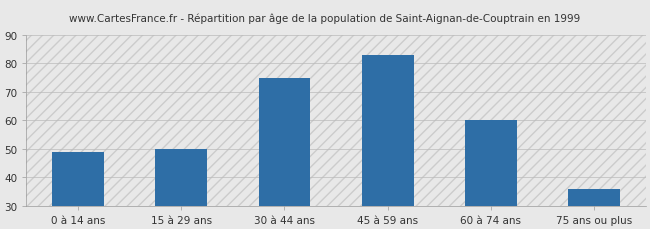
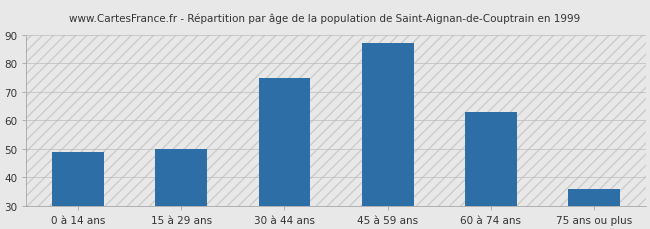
45 à 59 ans: 83 -> 87
60 à 74 ans: 60 -> 63
